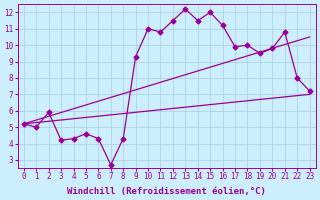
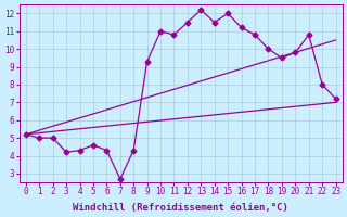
2: 5.9 -> 5.0
17: 9.9 -> 10.8
